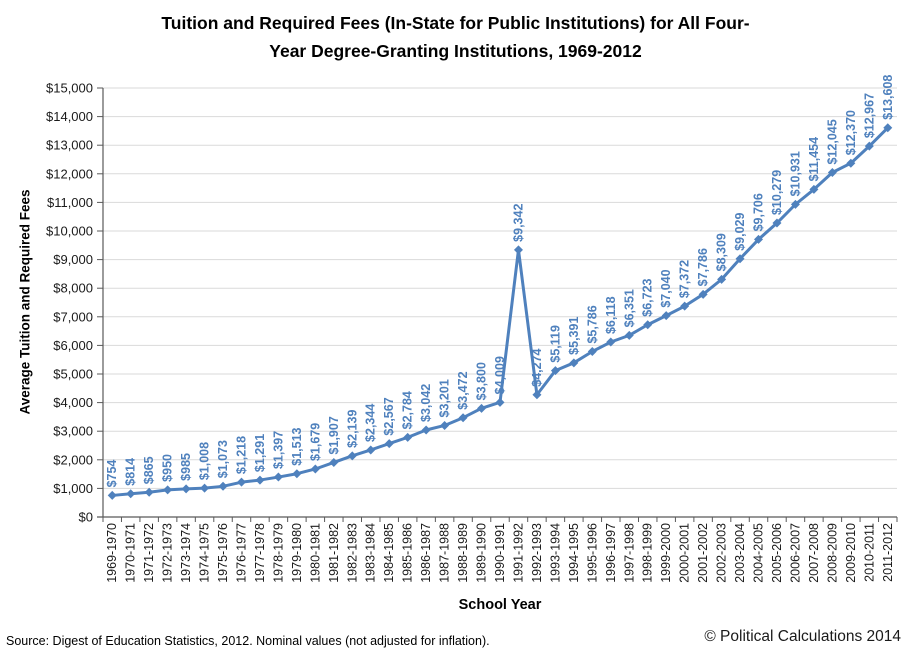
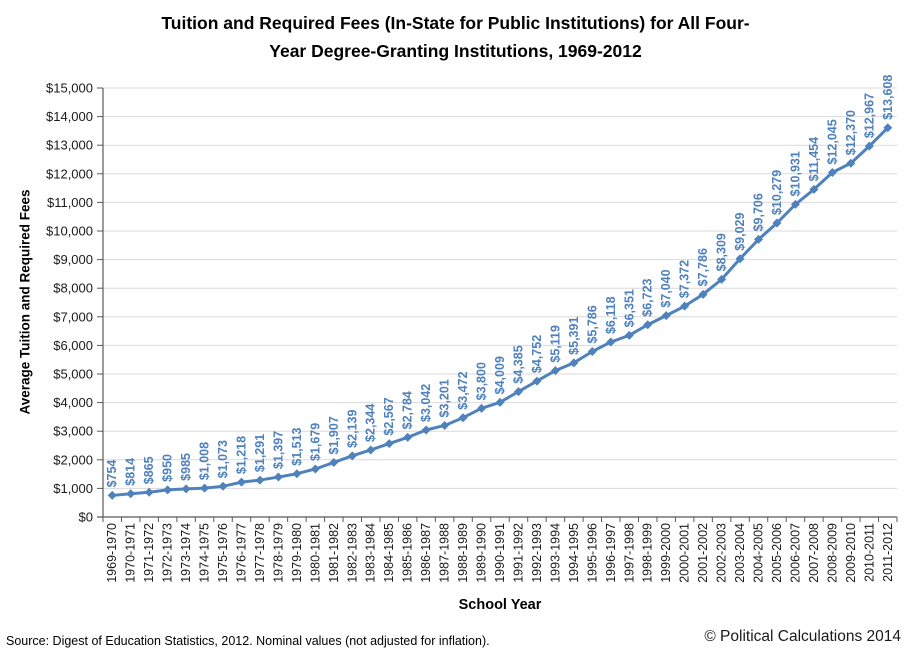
1991-1992: $9,342 -> $4,385
1992-1993: $4,274 -> $4,752
